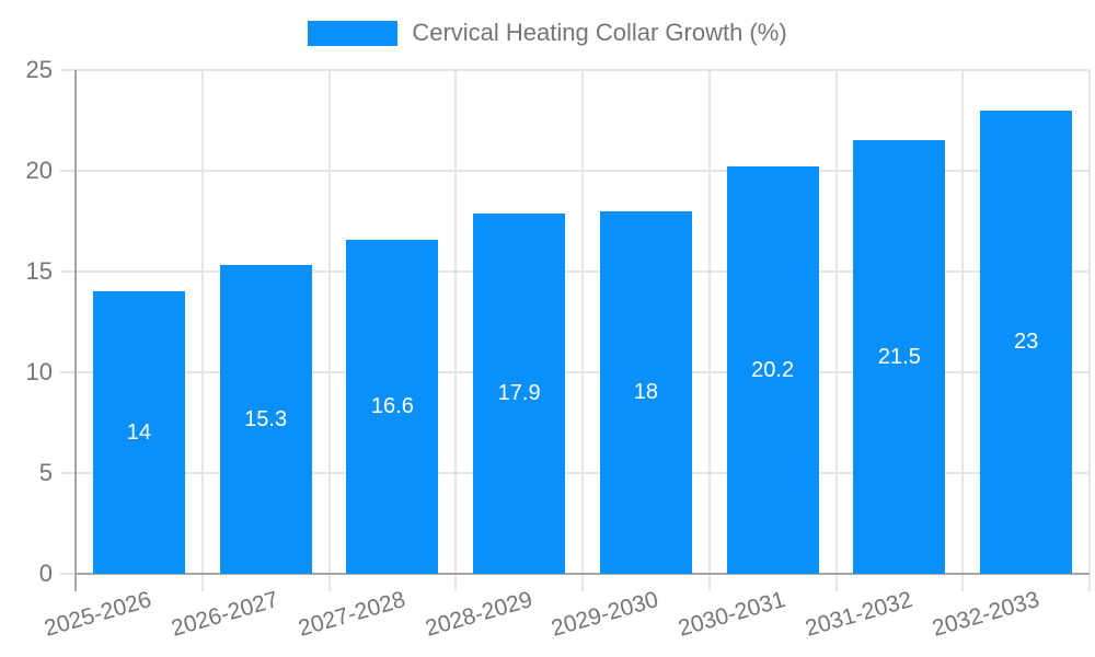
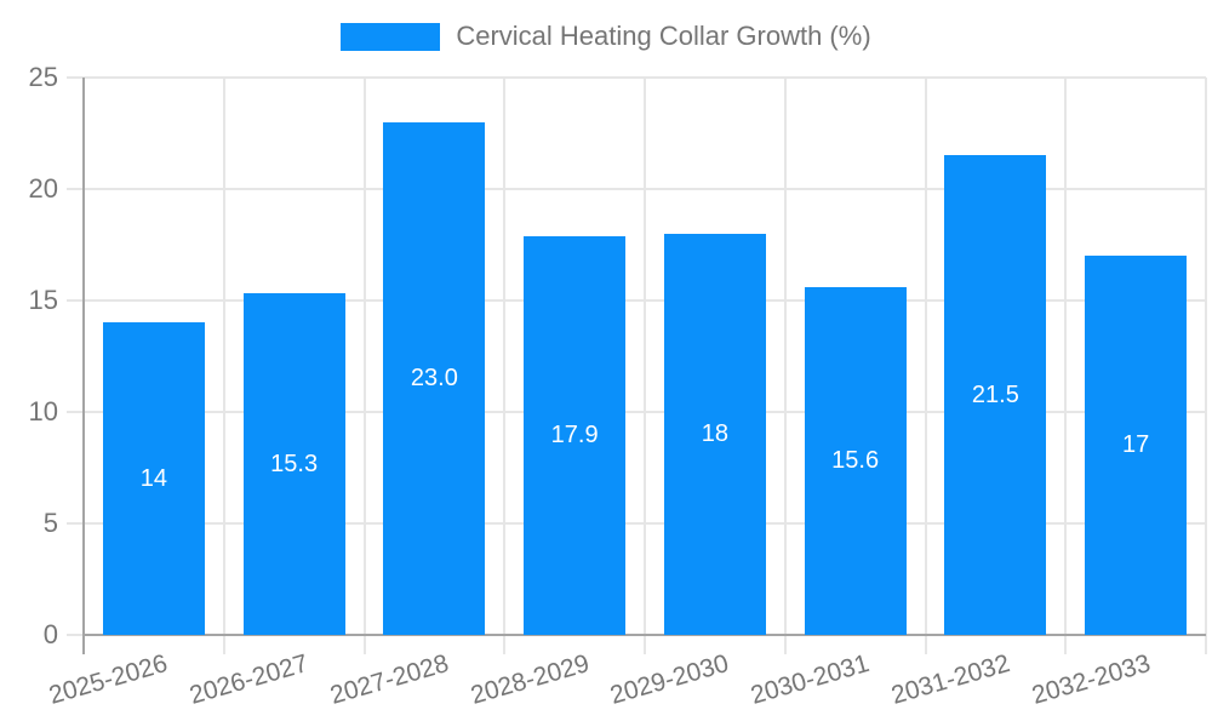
2027-2028: 16.6 -> 23.0
2030-2031: 20.2 -> 15.6
2032-2033: 23 -> 17
